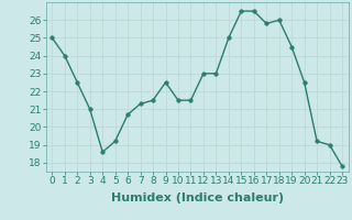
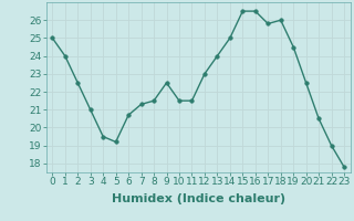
4: 18.6 -> 19.5
13: 23.0 -> 24.0
21: 19.2 -> 20.5
